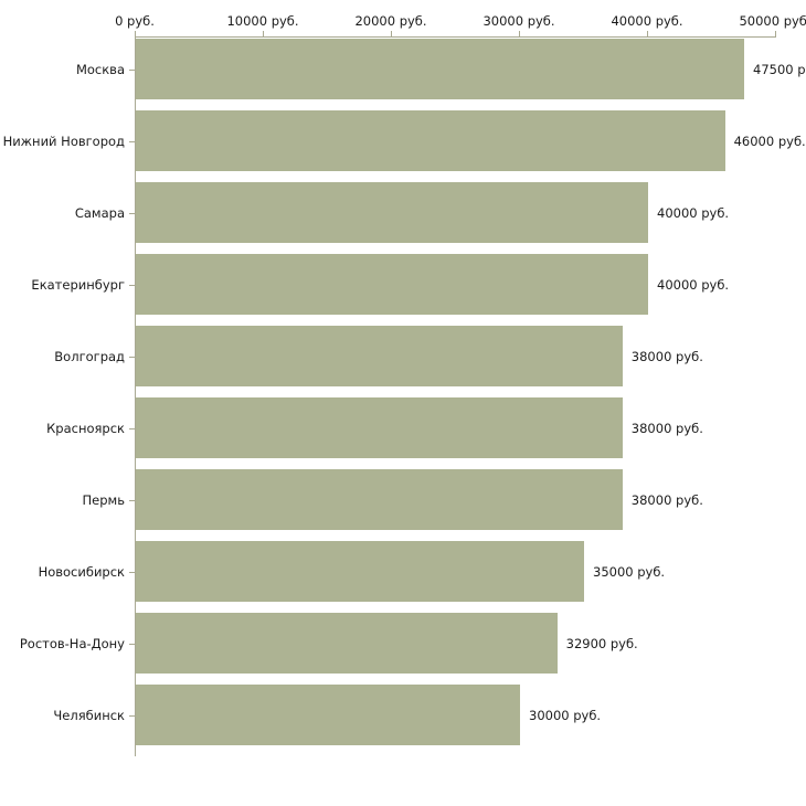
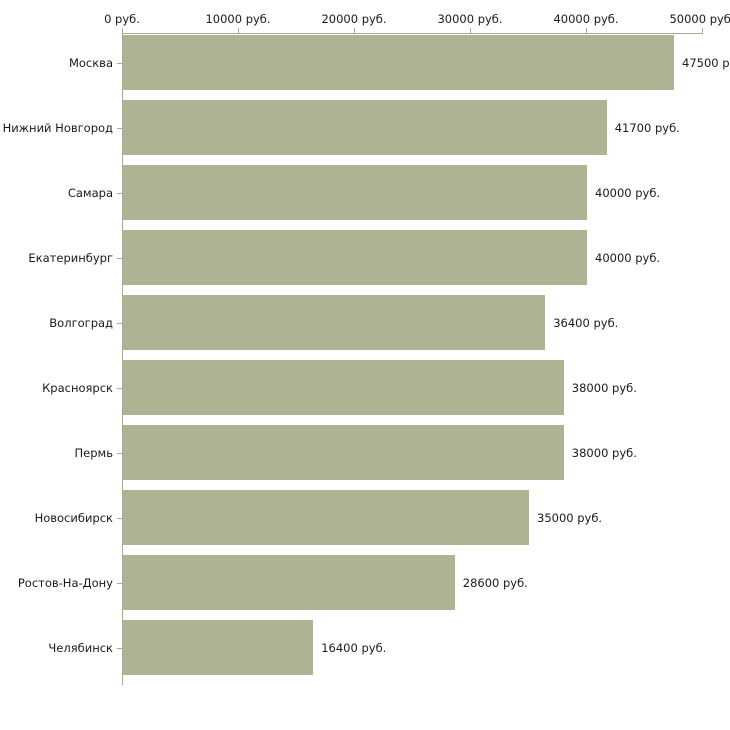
Нижний Новгород: 46000 -> 41700
Волгоград: 38000 -> 36400
Ростов-На-Дону: 32900 -> 28600
Челябинск: 30000 -> 16400
